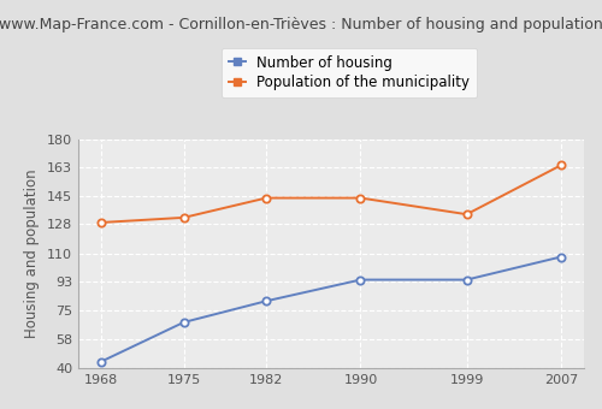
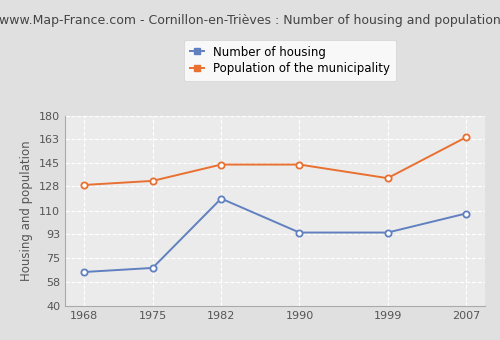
Number of housing/1968: 44 -> 65
Number of housing/1982: 81 -> 119
